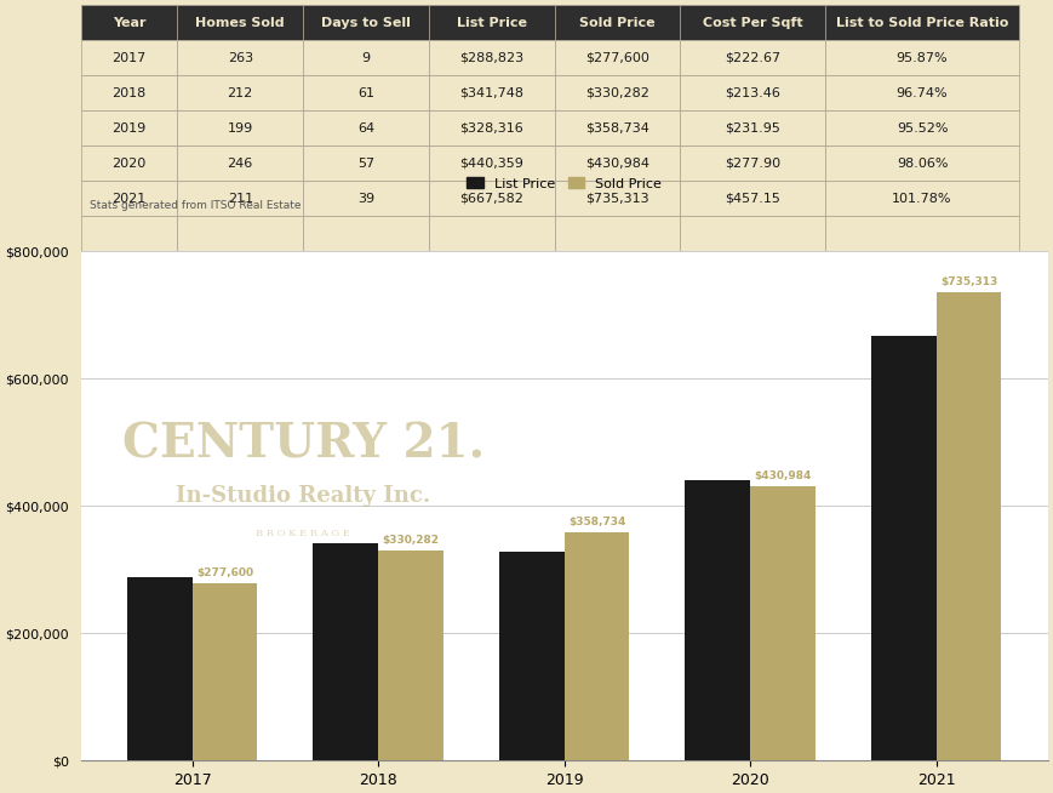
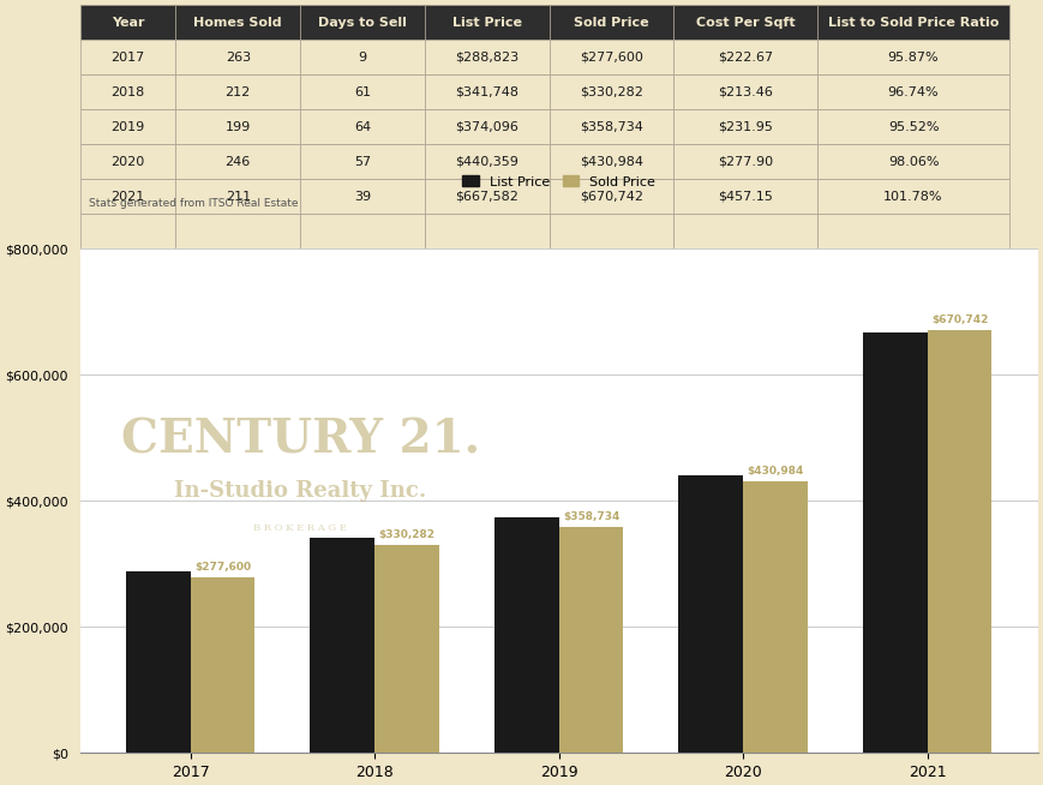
List Price/2019: $328,316 -> $374,096
Sold Price/2021: $735,313 -> $670,742
